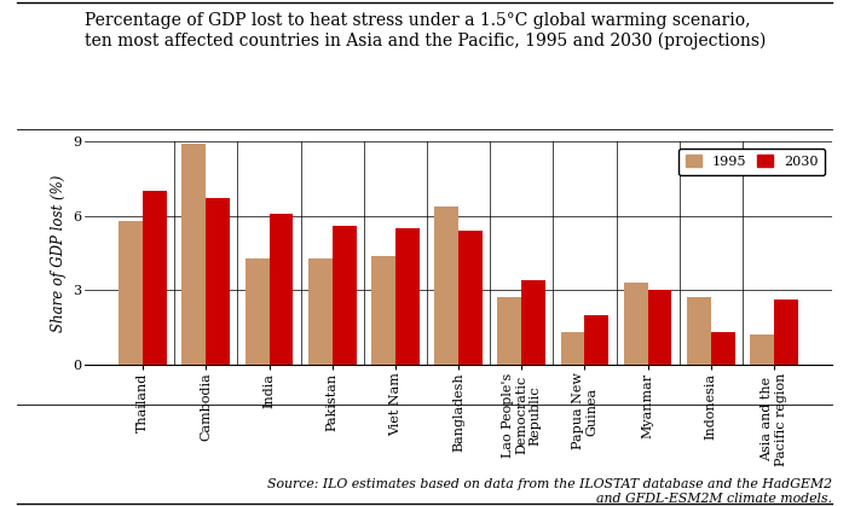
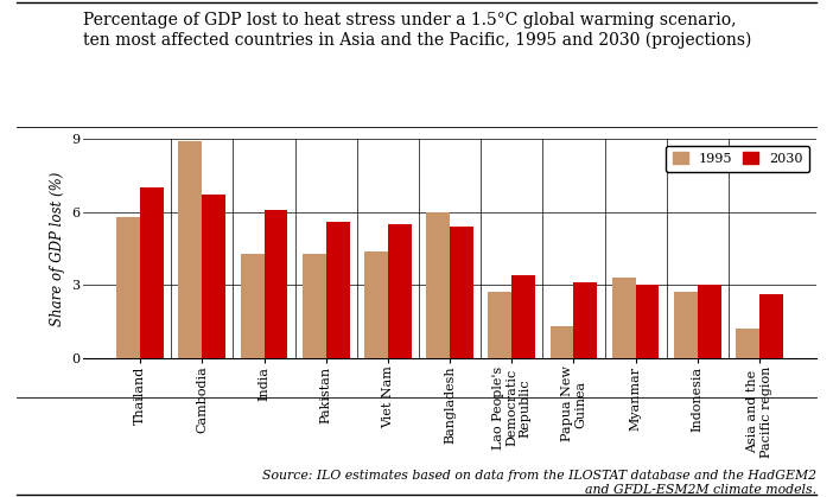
1995/Bangladesh: 6.4 -> 6.0
2030/Papua New Guinea: 2.0 -> 3.1
2030/Indonesia: 1.3 -> 3.0
